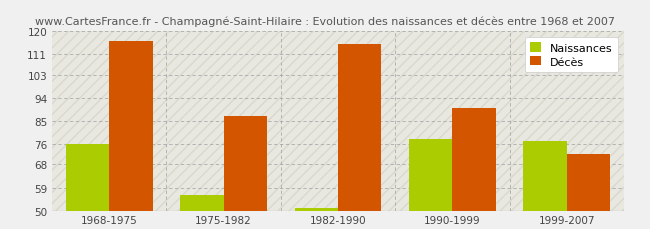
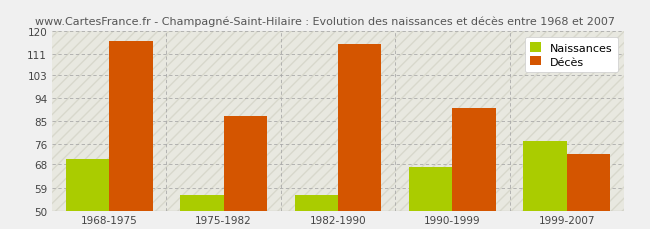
Naissances/1968-1975: 76 -> 70
Naissances/1982-1990: 51 -> 56
Naissances/1990-1999: 78 -> 67
